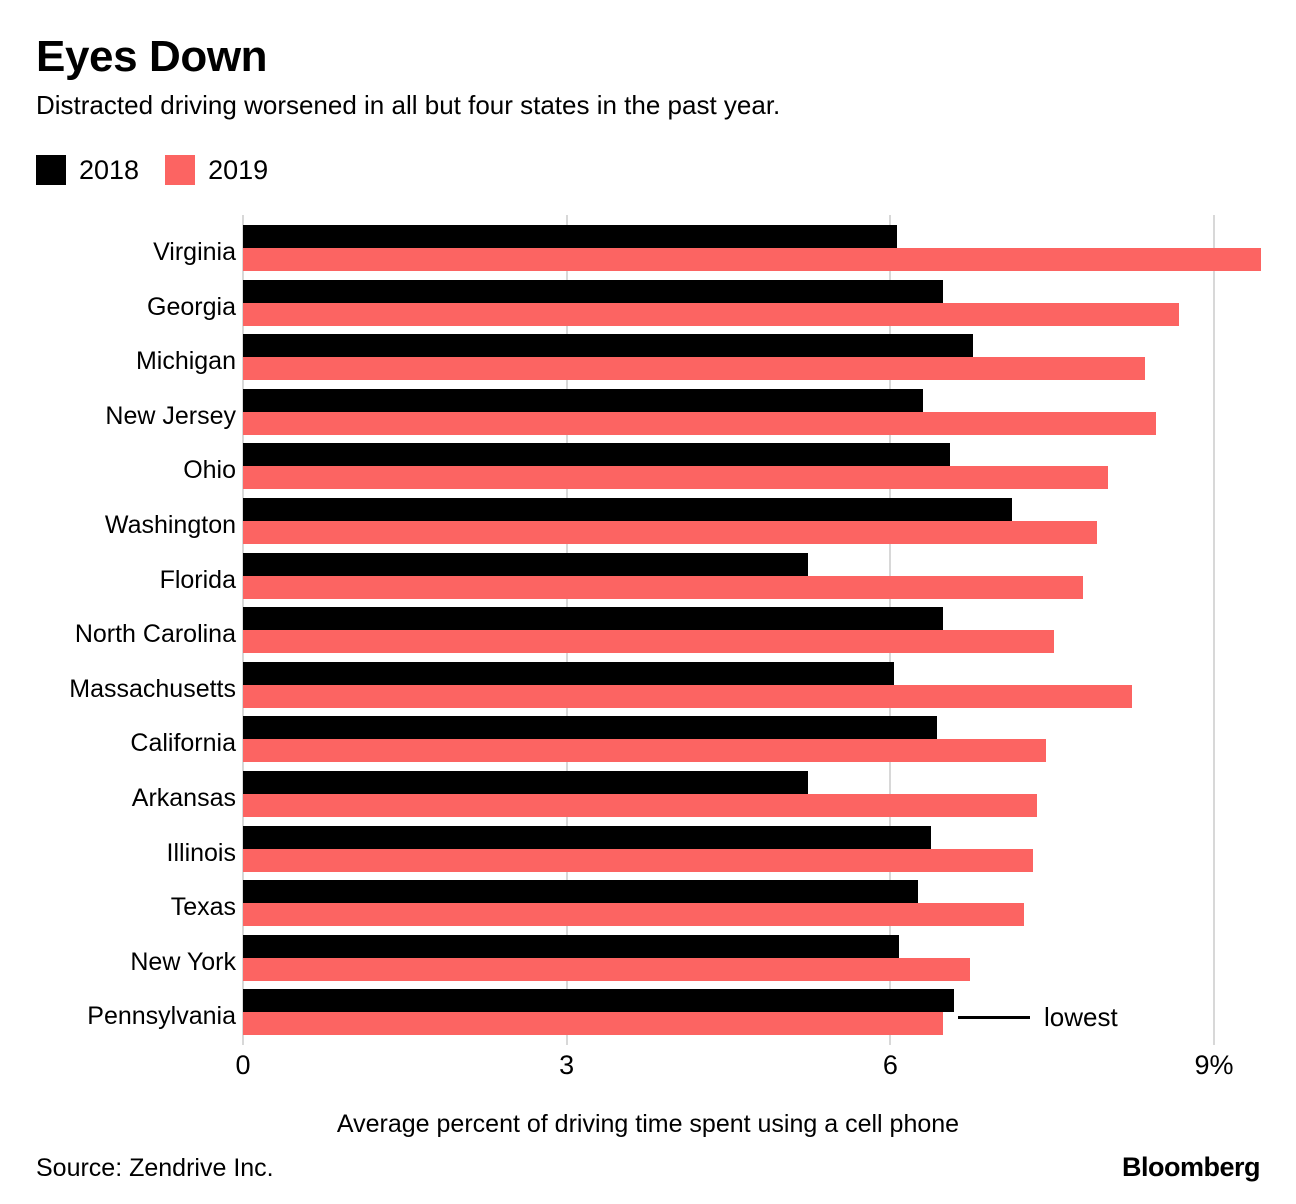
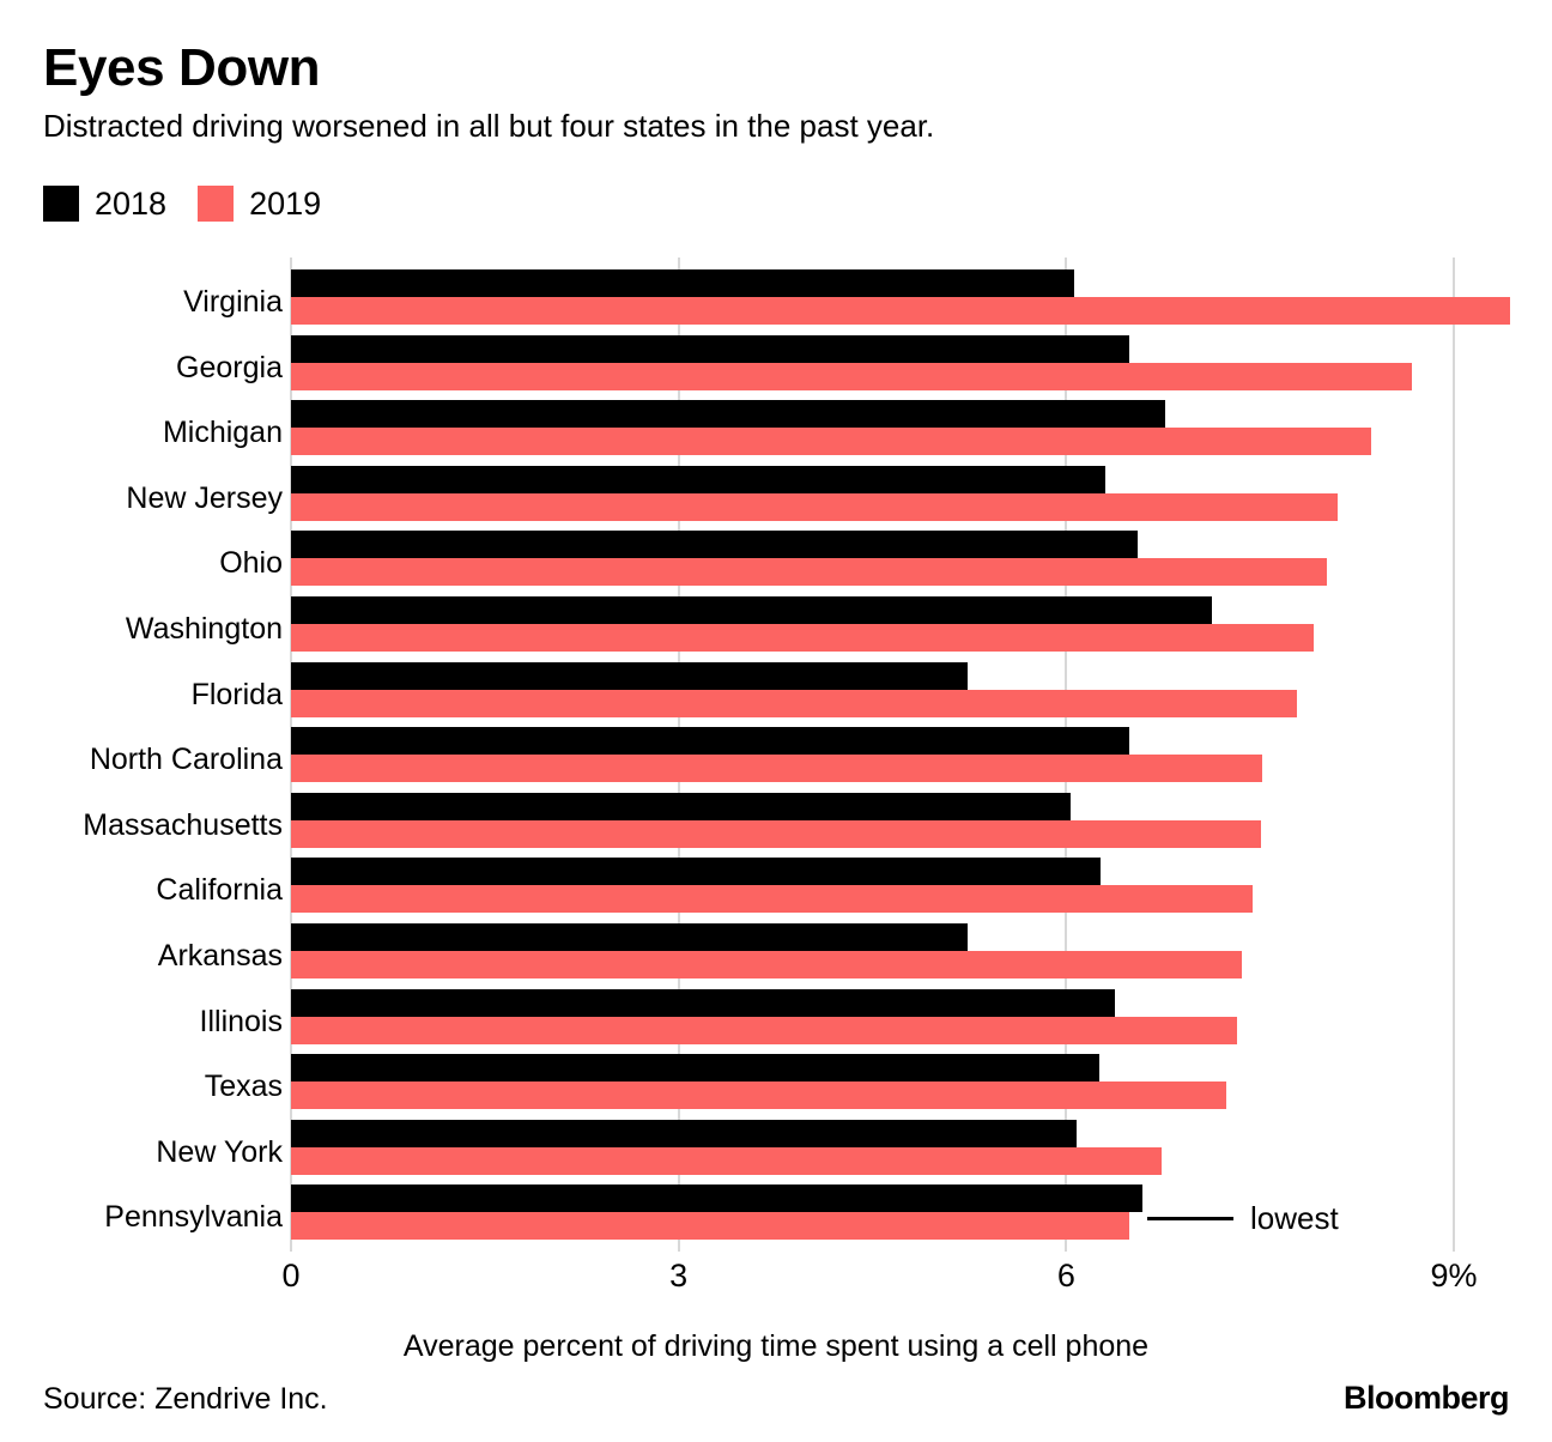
2019/New Jersey: 8.46% -> 8.10%
2019/Massachusetts: 8.24% -> 7.51%
2018/California: 6.43% -> 6.27%
